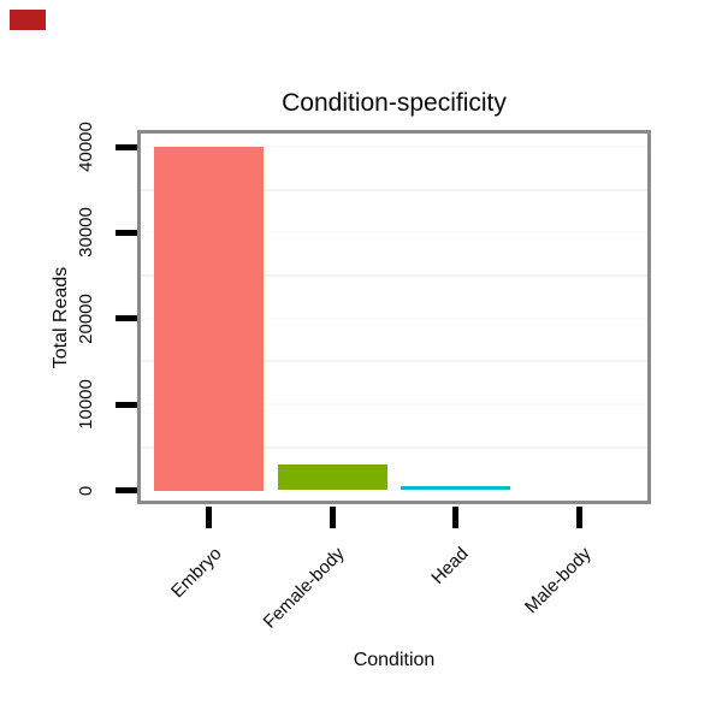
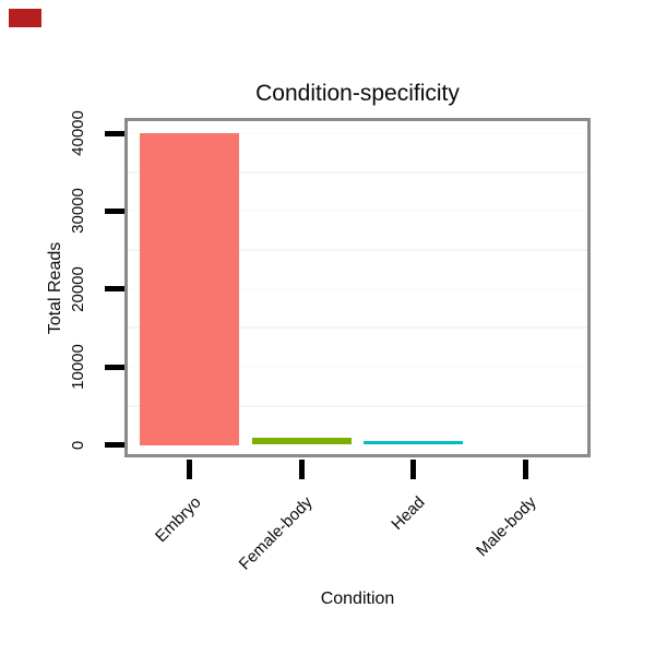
Female-body: 3000 -> 1000
